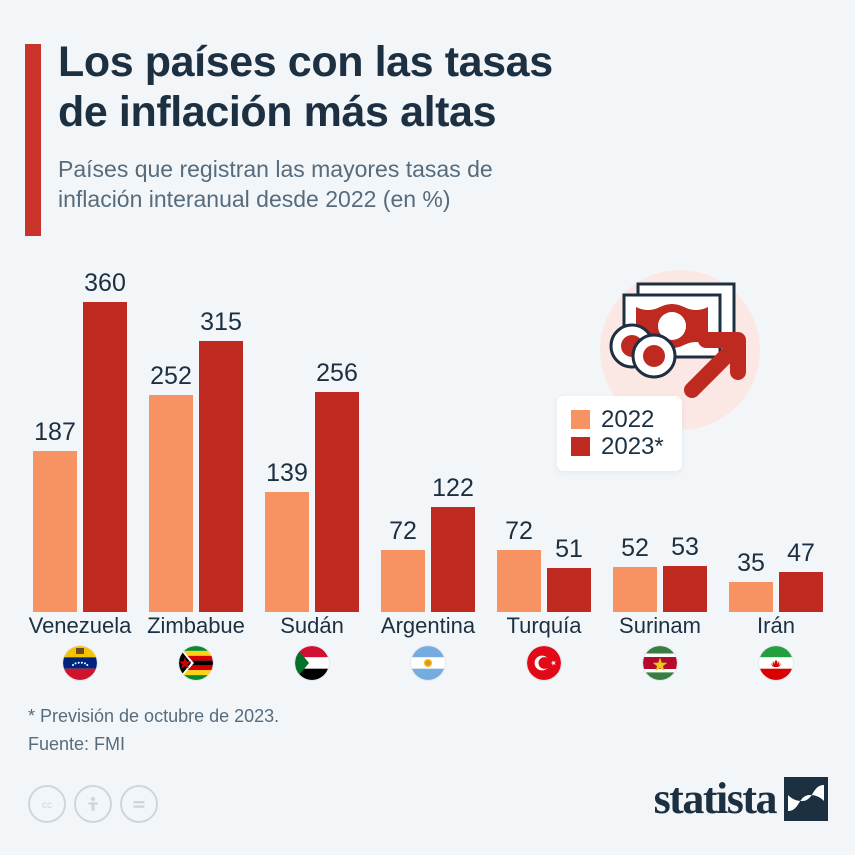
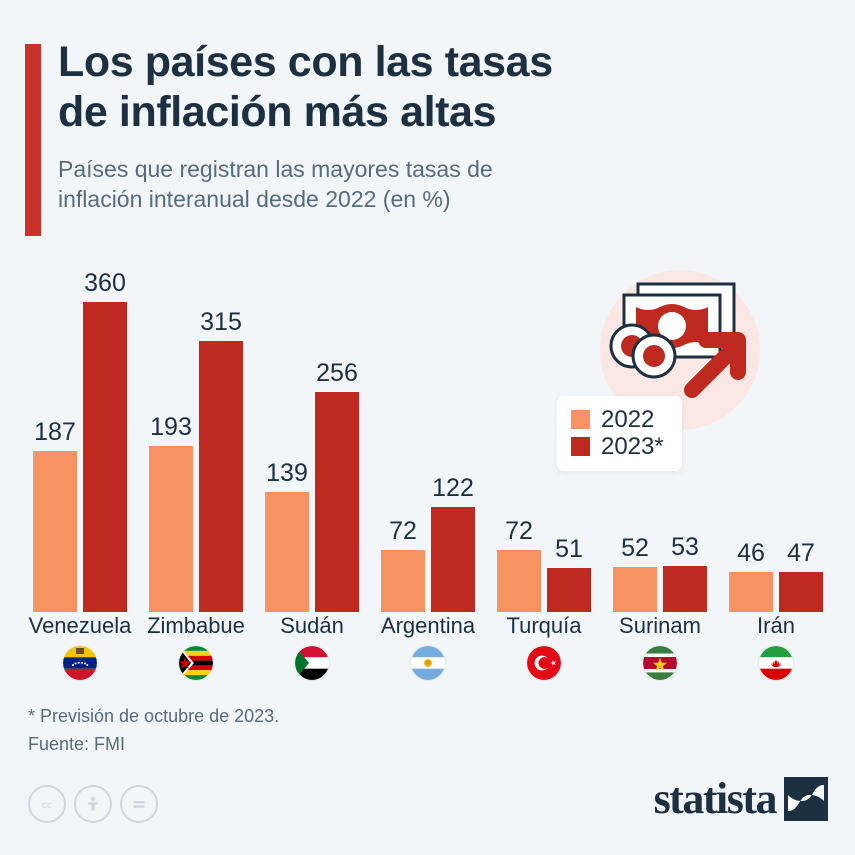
2022/Zimbabue: 252 -> 193
2022/Irán: 35 -> 46
